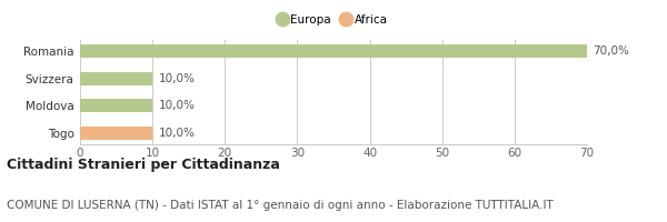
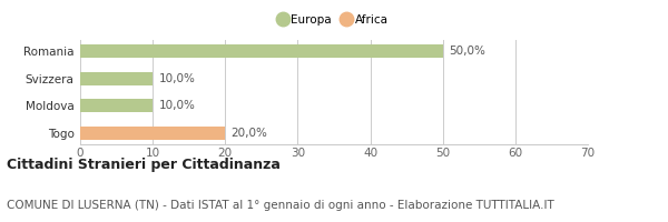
Romania: 70,0% -> 50,0%
Togo: 10,0% -> 20,0%
